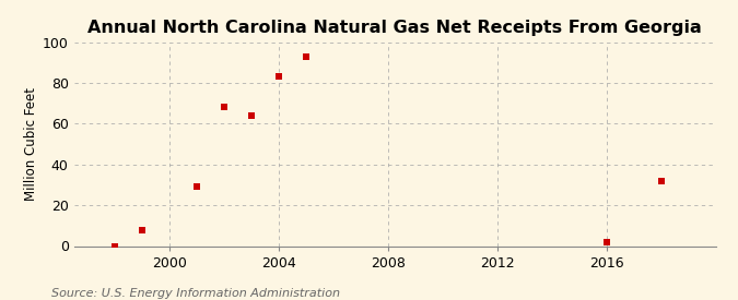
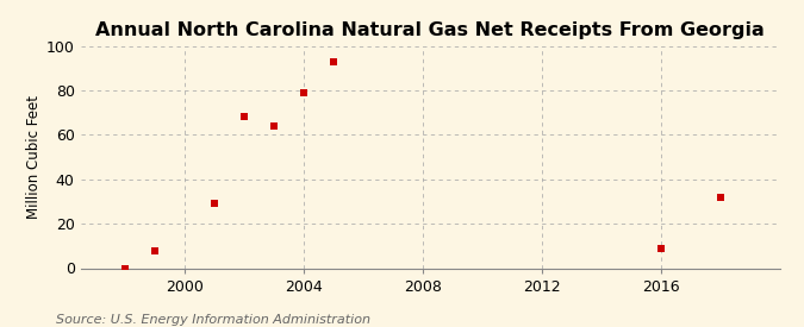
2004: 83 -> 79
2016: 2 -> 9
